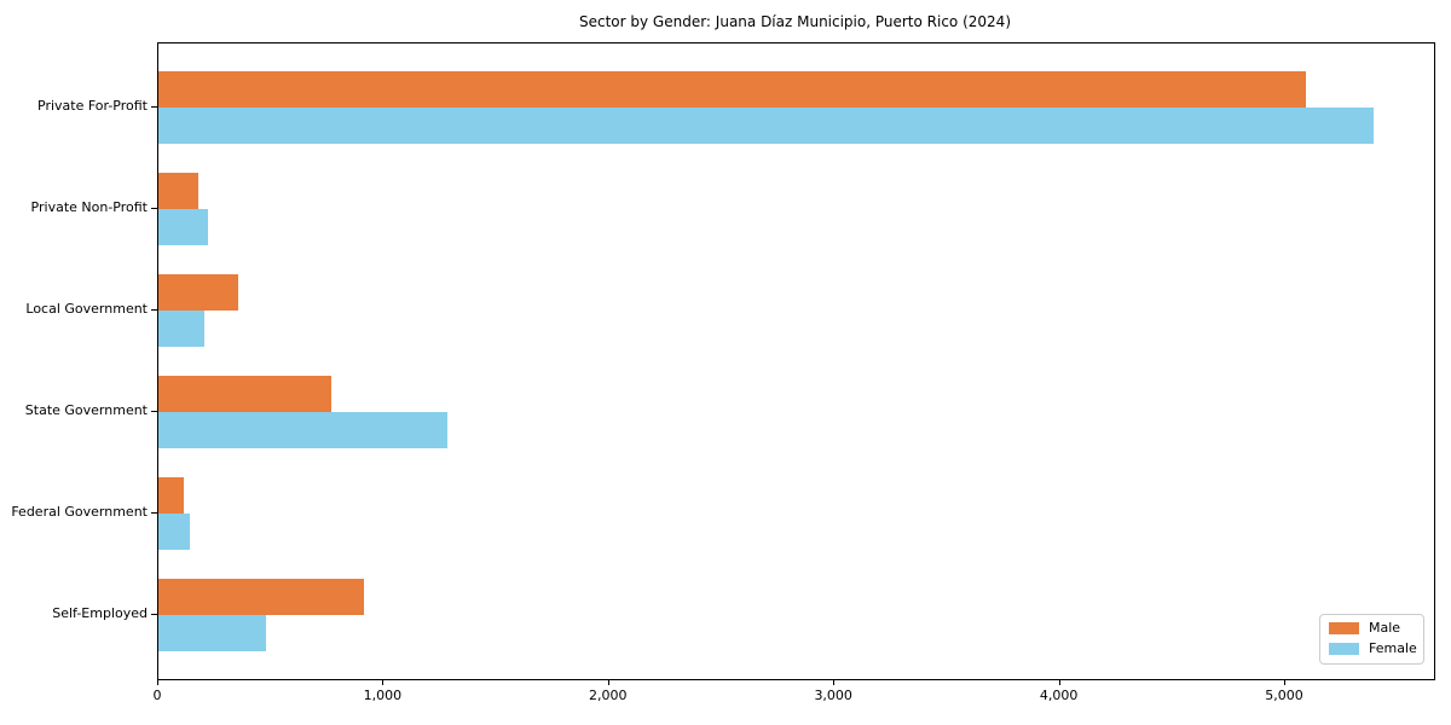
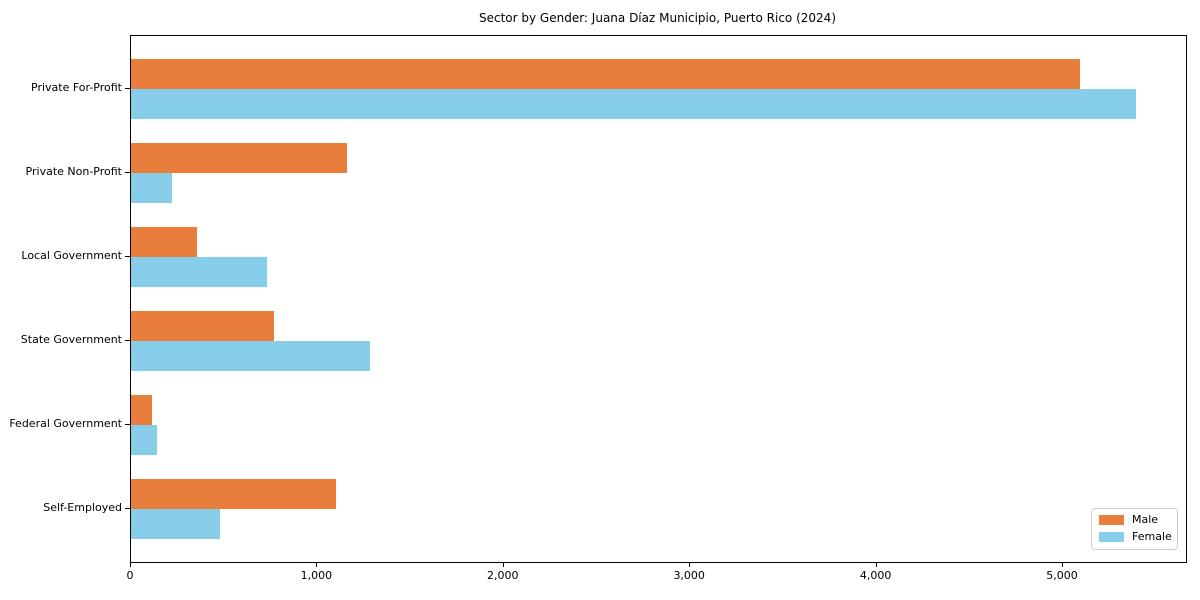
Male/Private Non-Profit: 180 -> 1160
Female/Local Government: 200 -> 730
Male/Self-Employed: 910 -> 1100
